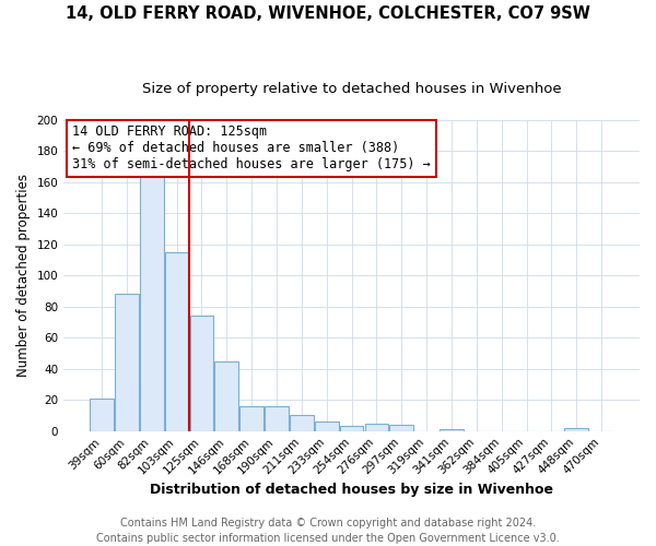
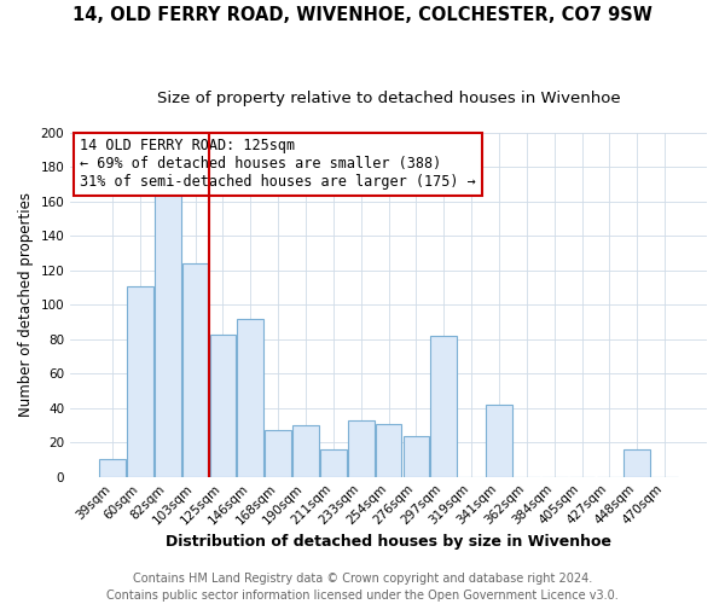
39sqm: 21 -> 10
60sqm: 88 -> 111
103sqm: 115 -> 124
125sqm: 74 -> 83
146sqm: 45 -> 92
168sqm: 16 -> 27
190sqm: 16 -> 30
211sqm: 10 -> 16
233sqm: 6 -> 33
254sqm: 3 -> 31
276sqm: 5 -> 24
297sqm: 4 -> 82
341sqm: 1 -> 42
448sqm: 2 -> 16
